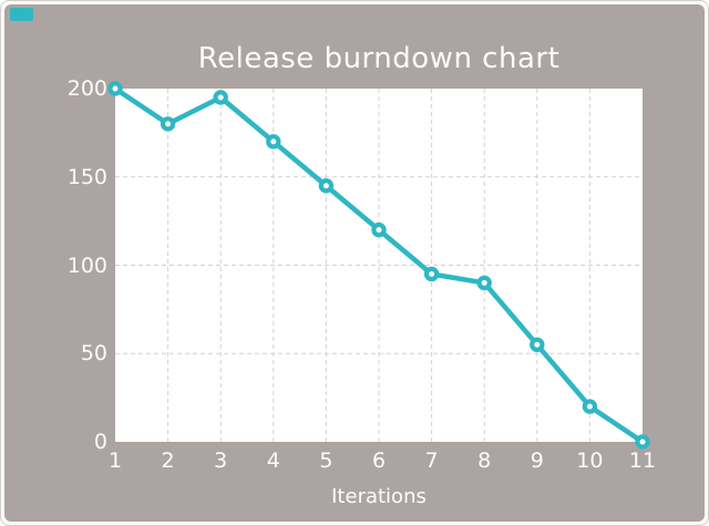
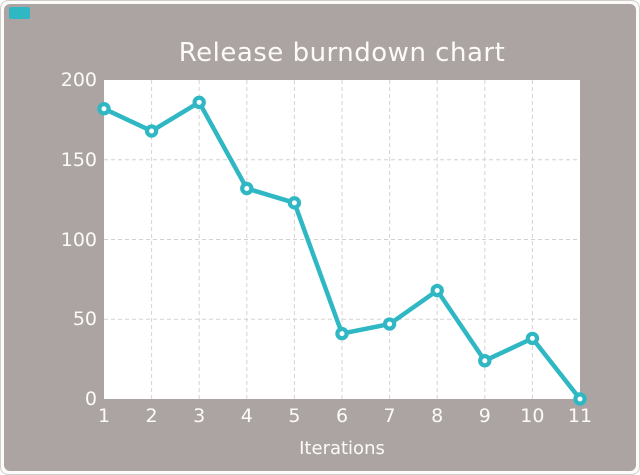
1: 200 -> 182
2: 180 -> 168
3: 195 -> 186
4: 170 -> 132
5: 145 -> 123
6: 120 -> 41
7: 95 -> 47
8: 90 -> 68
9: 55 -> 24
10: 20 -> 38
